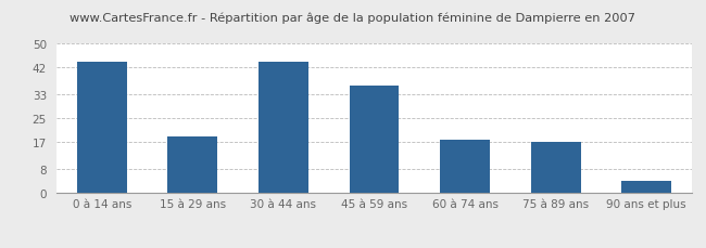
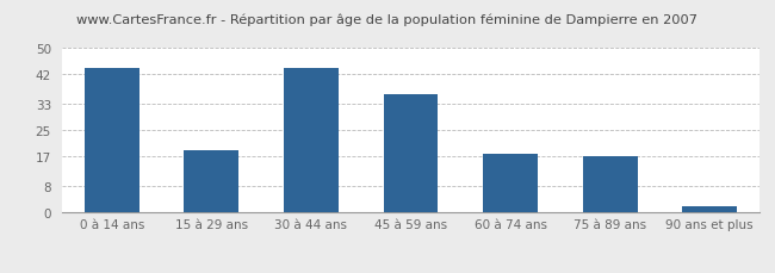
90 ans et plus: 4 -> 2
